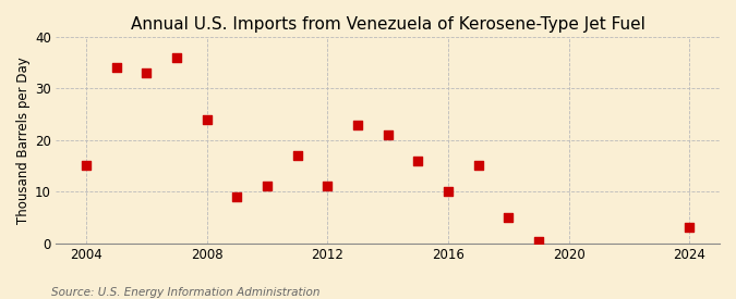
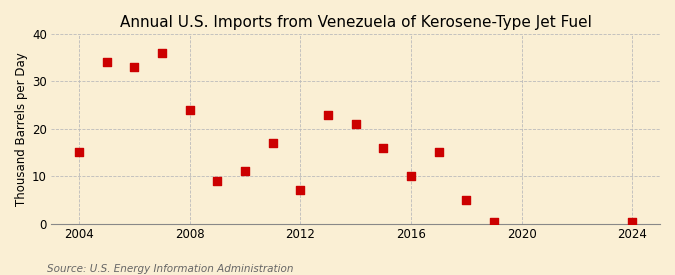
2012: 11.0 -> 7.0
2024: 3.0 -> 0.3
